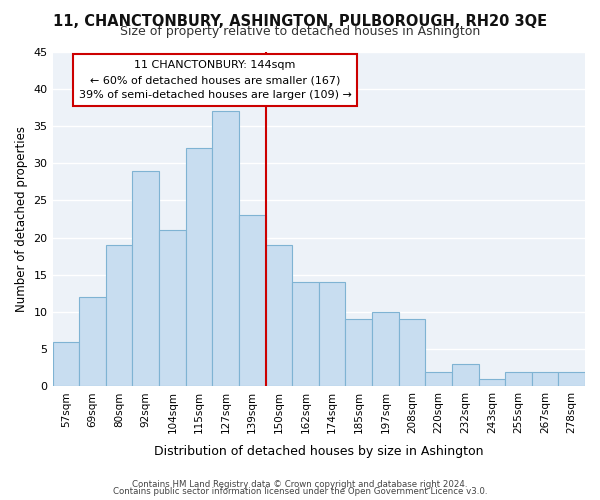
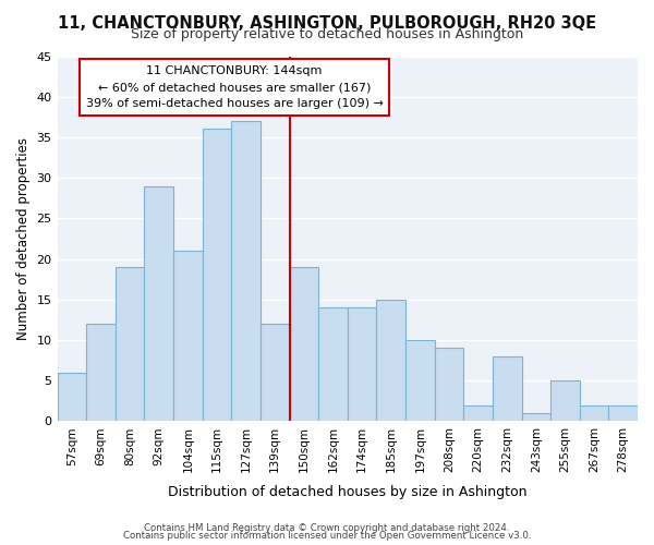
115sqm: 32 -> 36
139sqm: 23 -> 12
185sqm: 9 -> 15
232sqm: 3 -> 8
255sqm: 2 -> 5
